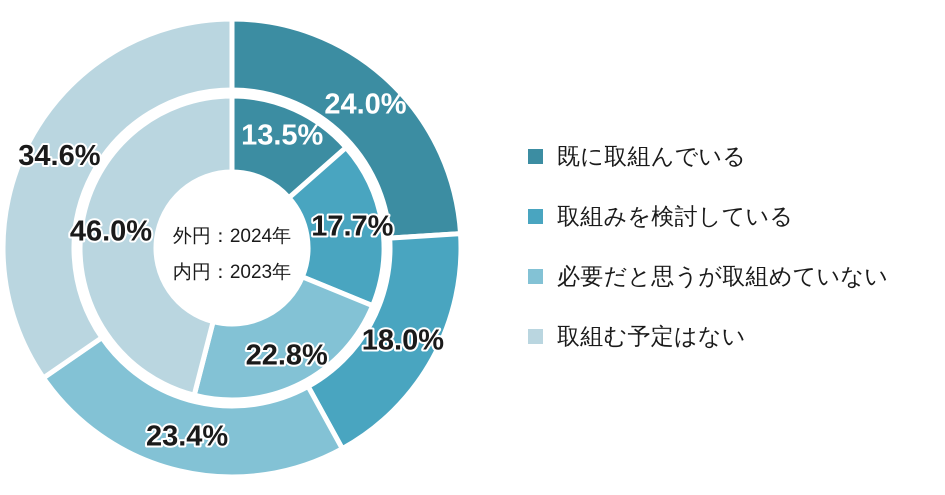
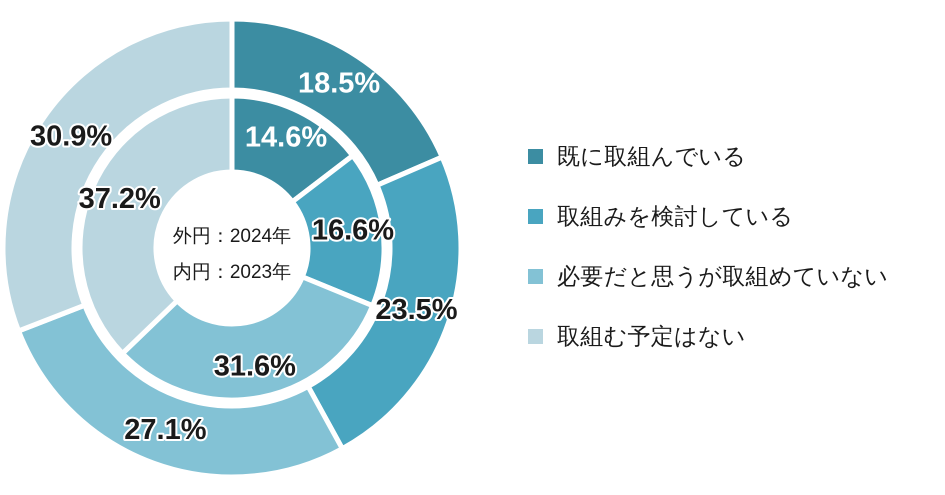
外円：2024年/既に取組んでいる: 24.0% -> 18.5%
内円：2023年/既に取組んでいる: 13.5% -> 14.6%
外円：2024年/取組みを検討している: 18.0% -> 23.5%
内円：2023年/取組みを検討している: 17.7% -> 16.6%
外円：2024年/必要だと思うが取組めていない: 23.4% -> 27.1%
内円：2023年/必要だと思うが取組めていない: 22.8% -> 31.6%
外円：2024年/取組む予定はない: 34.6% -> 30.9%
内円：2023年/取組む予定はない: 46.0% -> 37.2%
